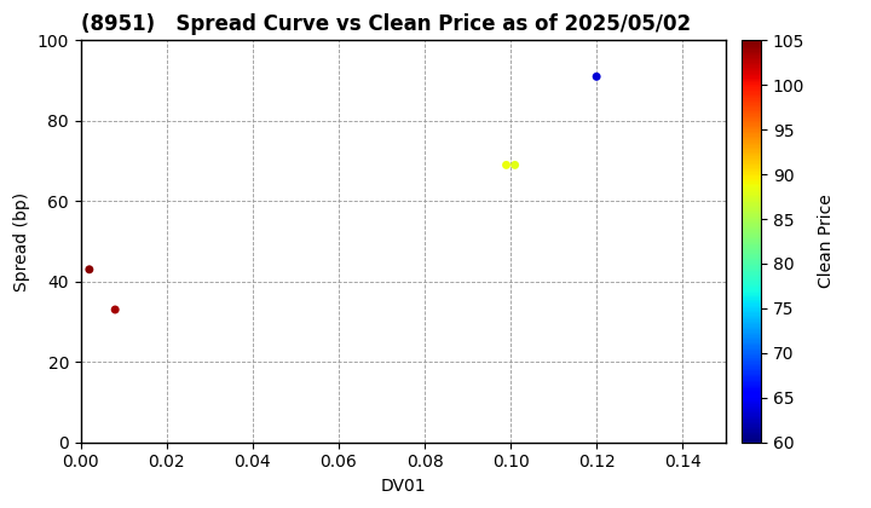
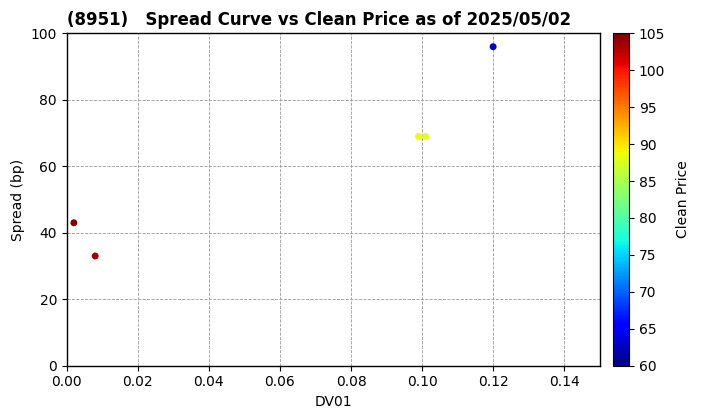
0.12: 91 -> 96
